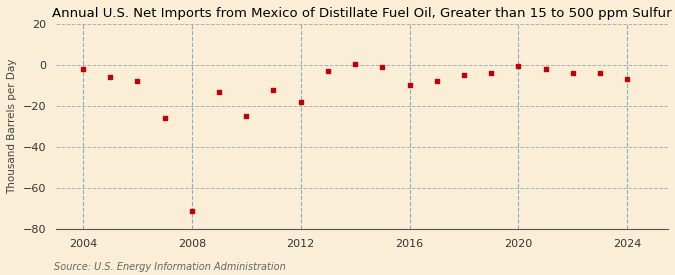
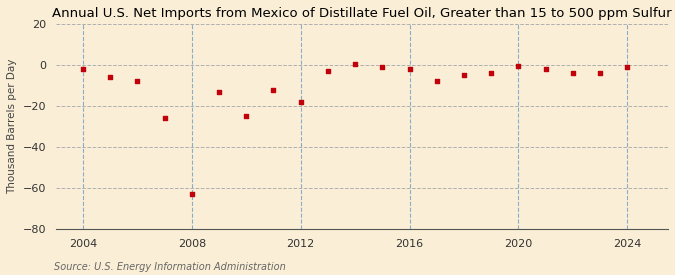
2008: -71.0 -> -63.0
2016: -10.0 -> -2.0
2024: -7.0 -> -1.0
